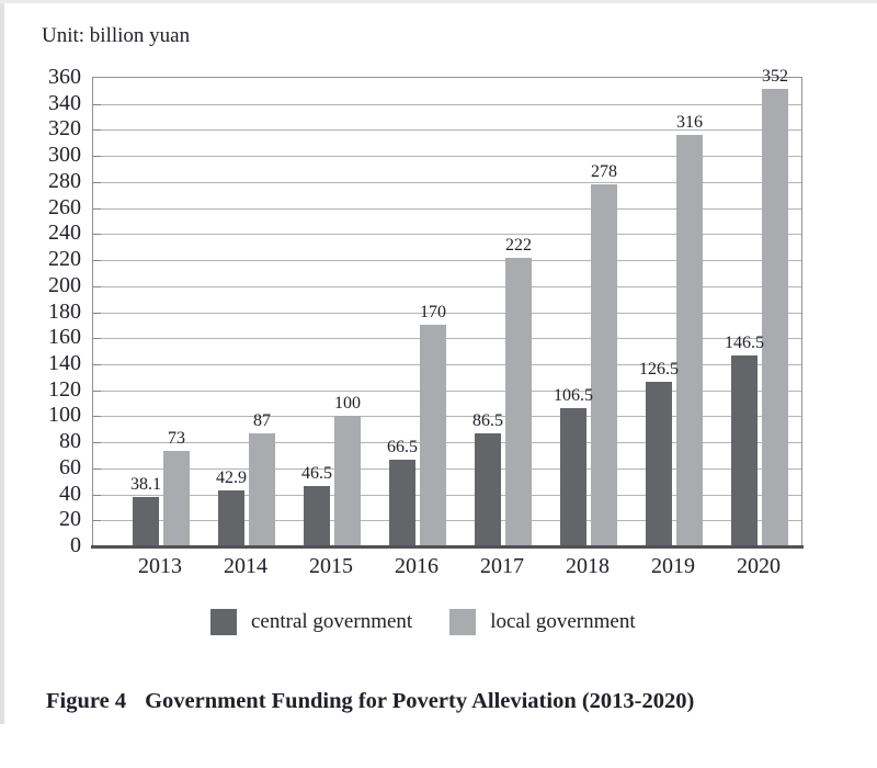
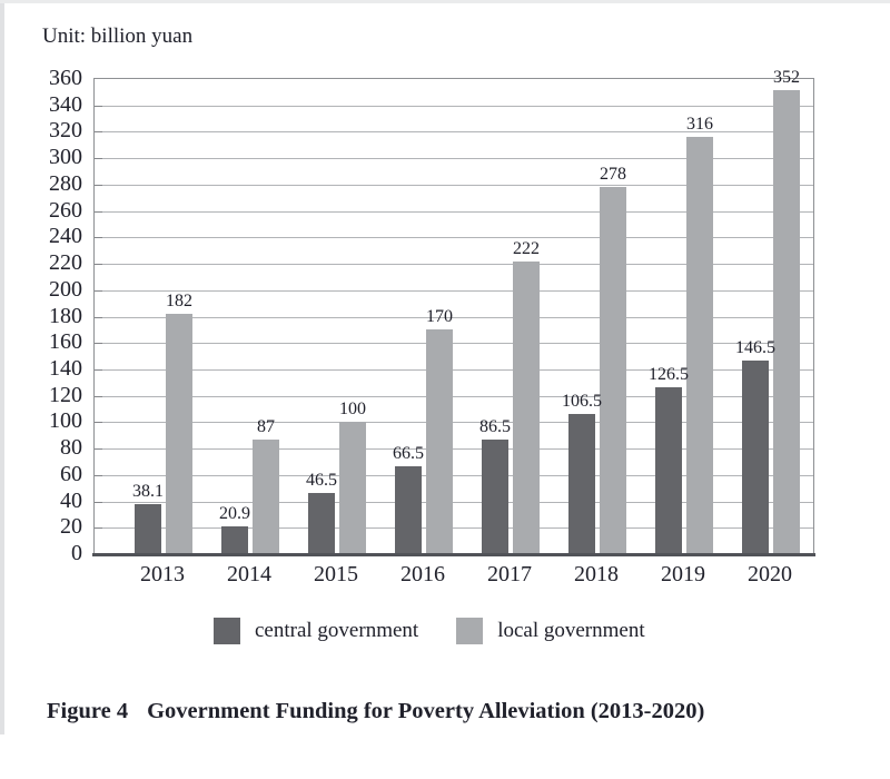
local government/2013: 73 -> 182
central government/2014: 42.9 -> 20.9
